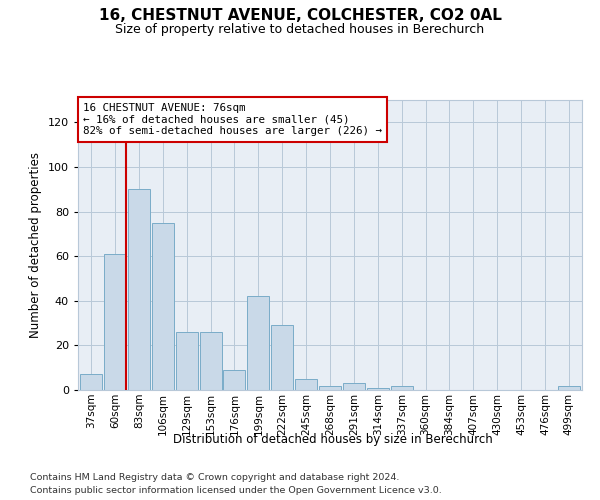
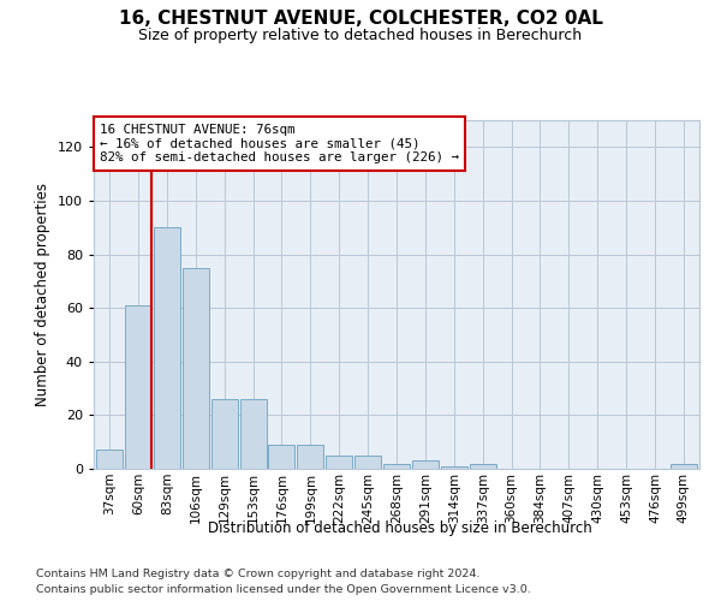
199sqm: 42 -> 9
222sqm: 29 -> 5
